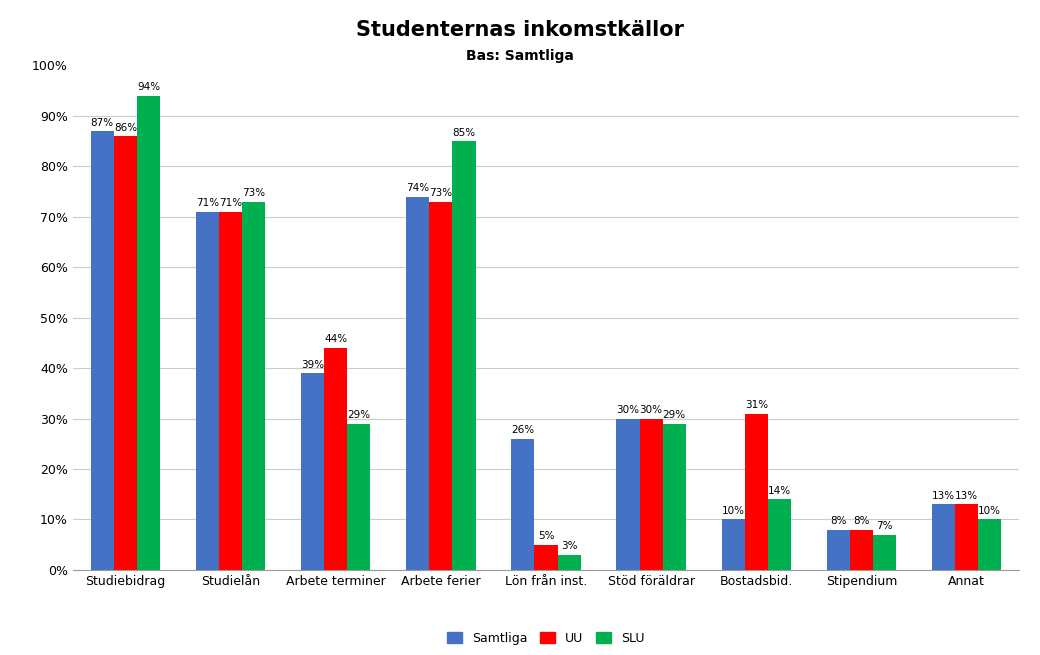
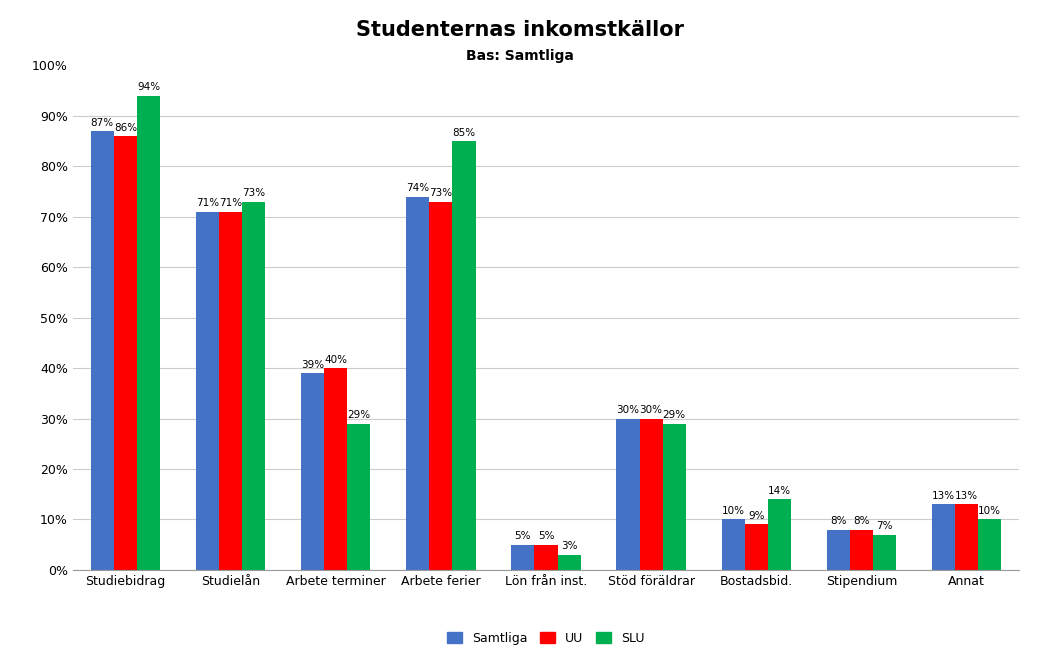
UU/Arbete terminer: 44% -> 40%
Samtliga/Lön från inst.: 26% -> 5%
UU/Bostadsbid.: 31% -> 9%
